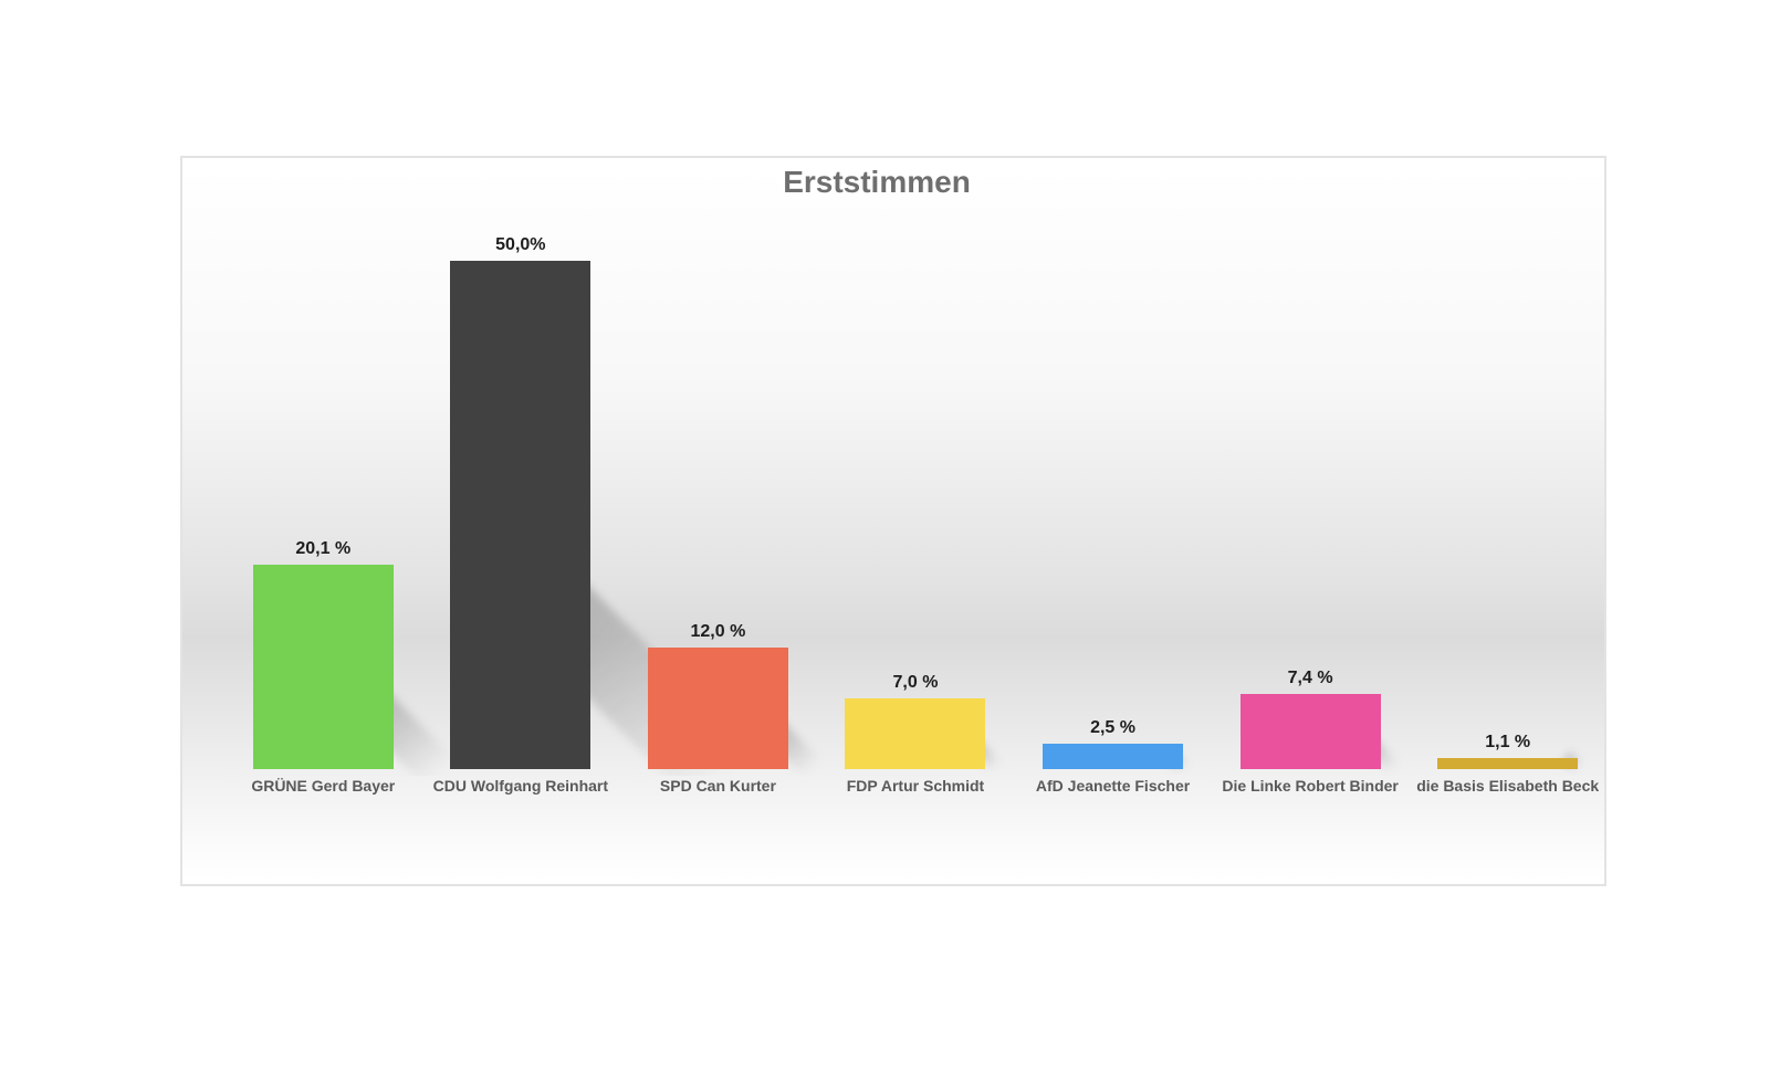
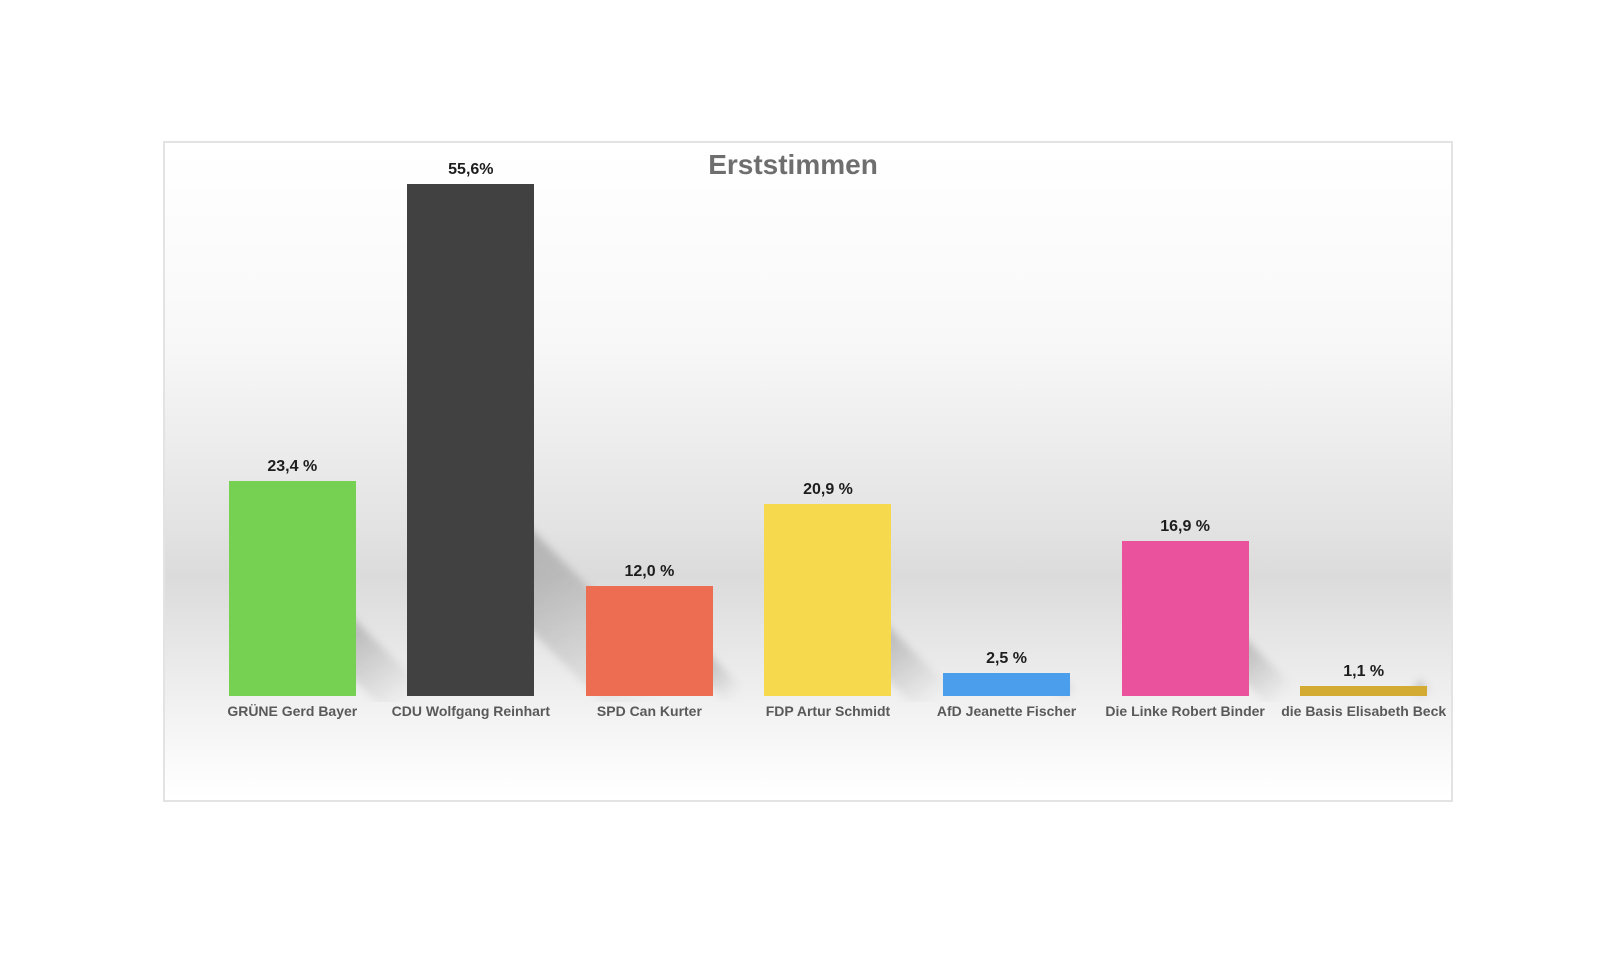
GRÜNE Gerd Bayer: 20,1 -> 23,4
CDU Wolfgang Reinhart: 50,0% -> 55,6%
FDP Artur Schmidt: 7,0 -> 20,9
Die Linke Robert Binder: 7,4 -> 16,9
